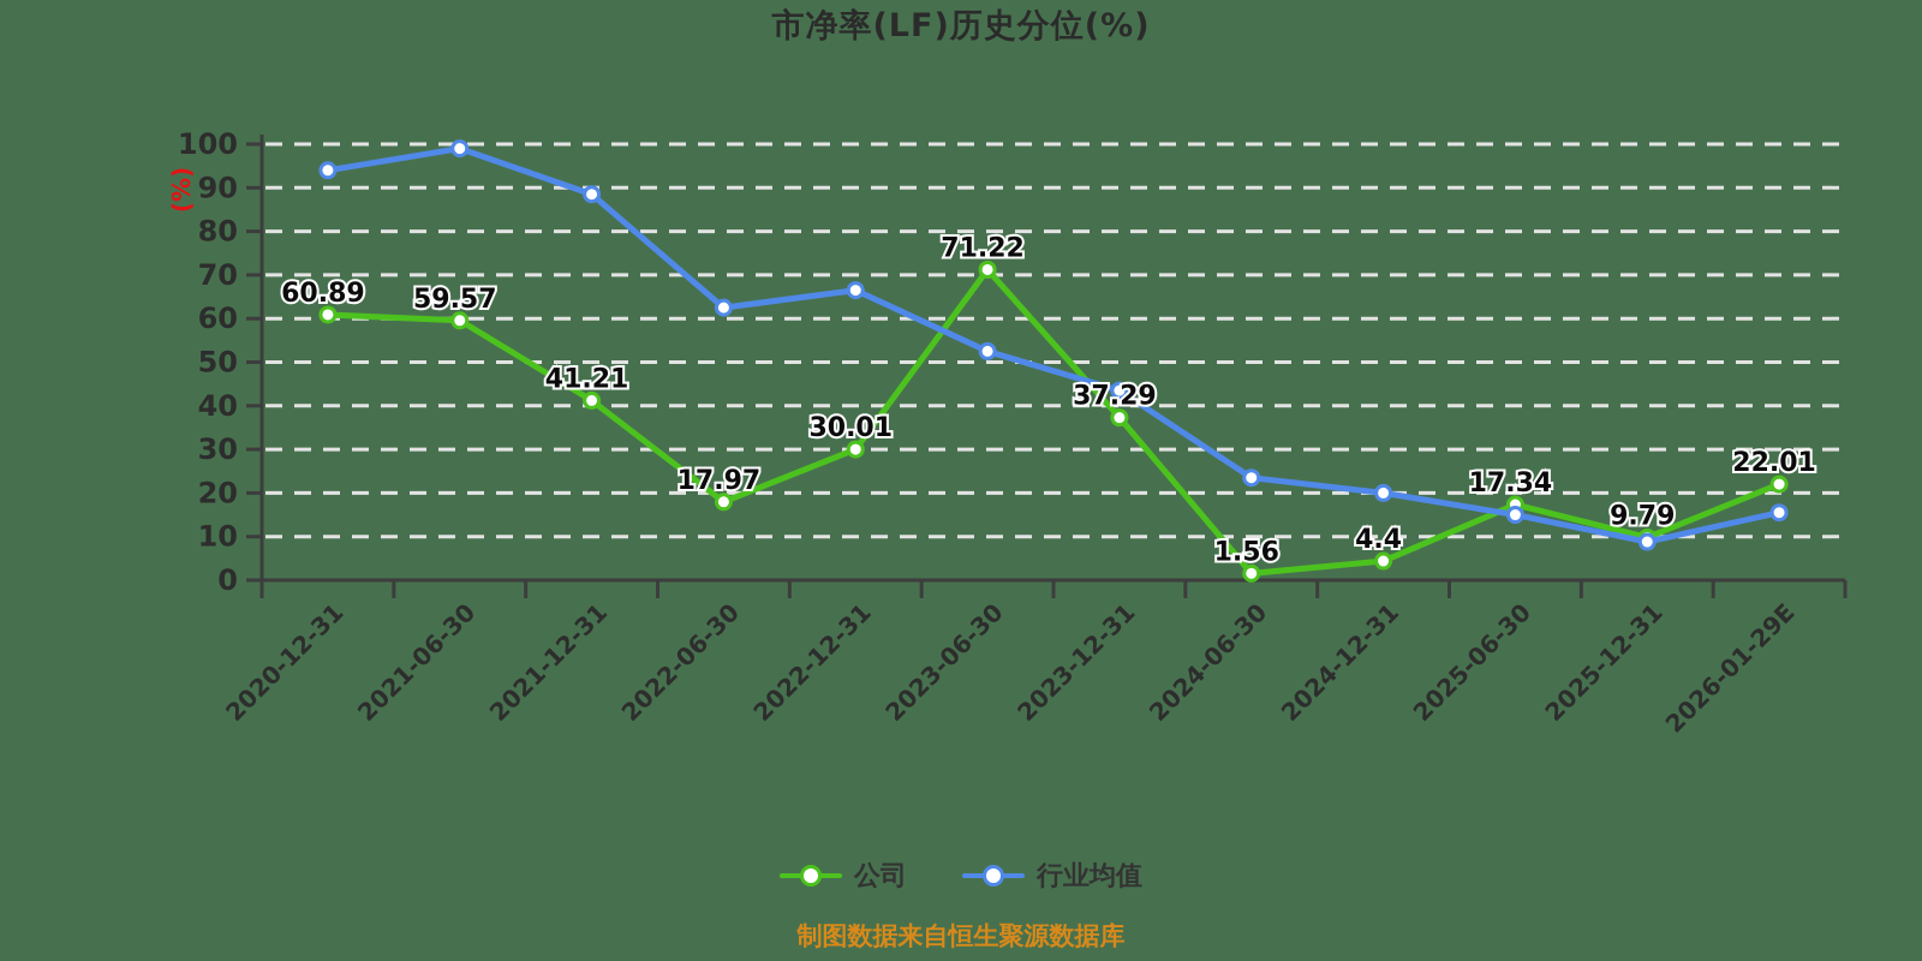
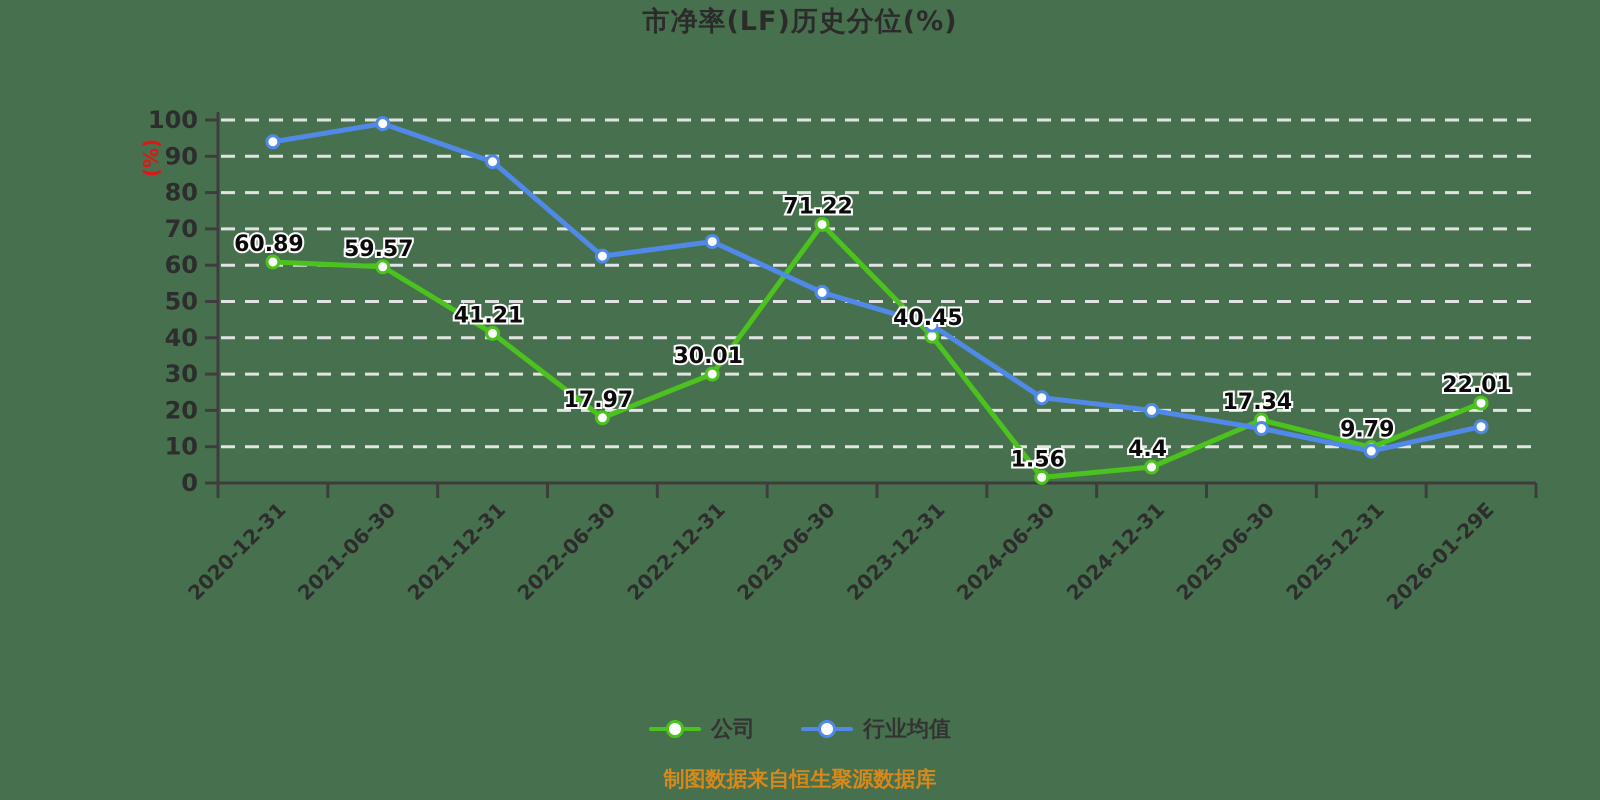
公司/2023-12-31: 37.29 -> 40.45
